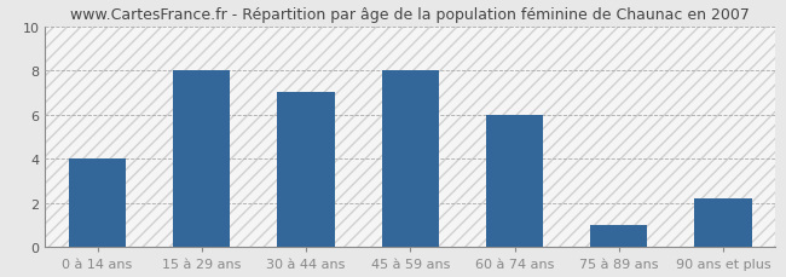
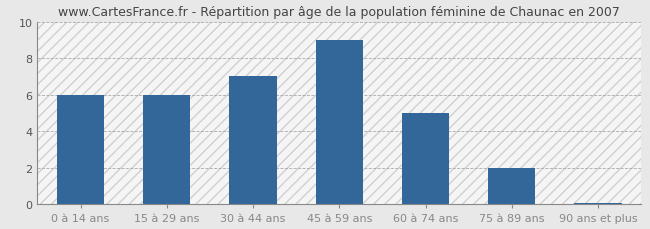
0 à 14 ans: 4.0 -> 6.0
15 à 29 ans: 8.0 -> 6.0
45 à 59 ans: 8.0 -> 9.0
60 à 74 ans: 6.0 -> 5.0
75 à 89 ans: 1.0 -> 2.0
90 ans et plus: 2.2 -> 0.1
